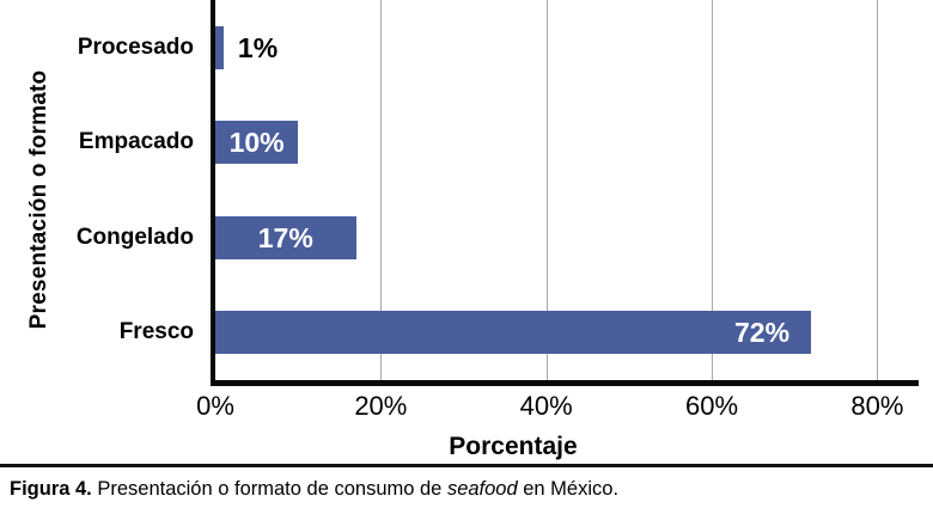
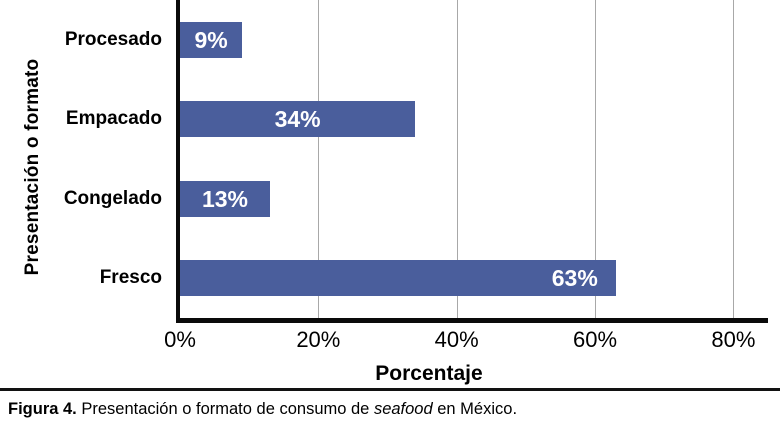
Procesado: 1% -> 9%
Empacado: 10% -> 34%
Congelado: 17% -> 13%
Fresco: 72% -> 63%
